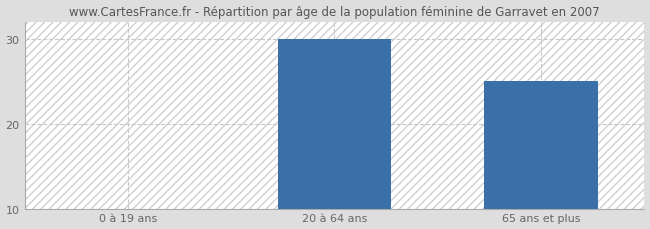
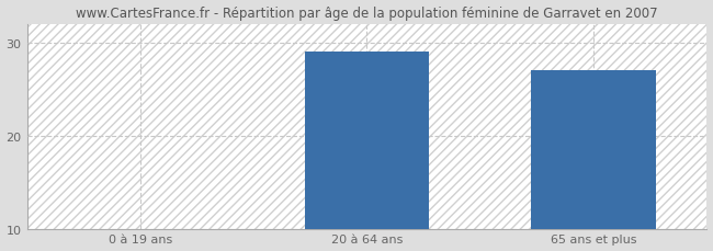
20 à 64 ans: 30 -> 29
65 ans et plus: 25 -> 27
